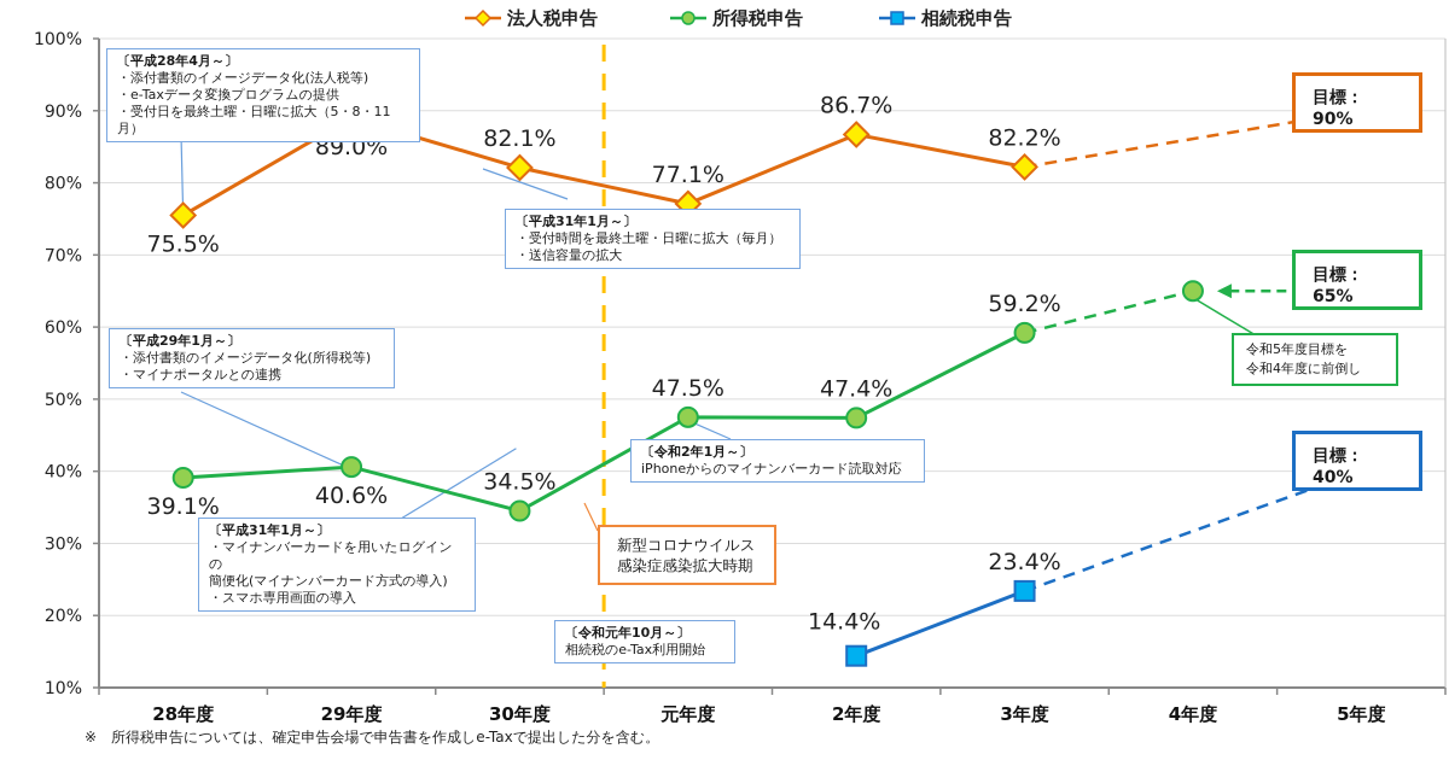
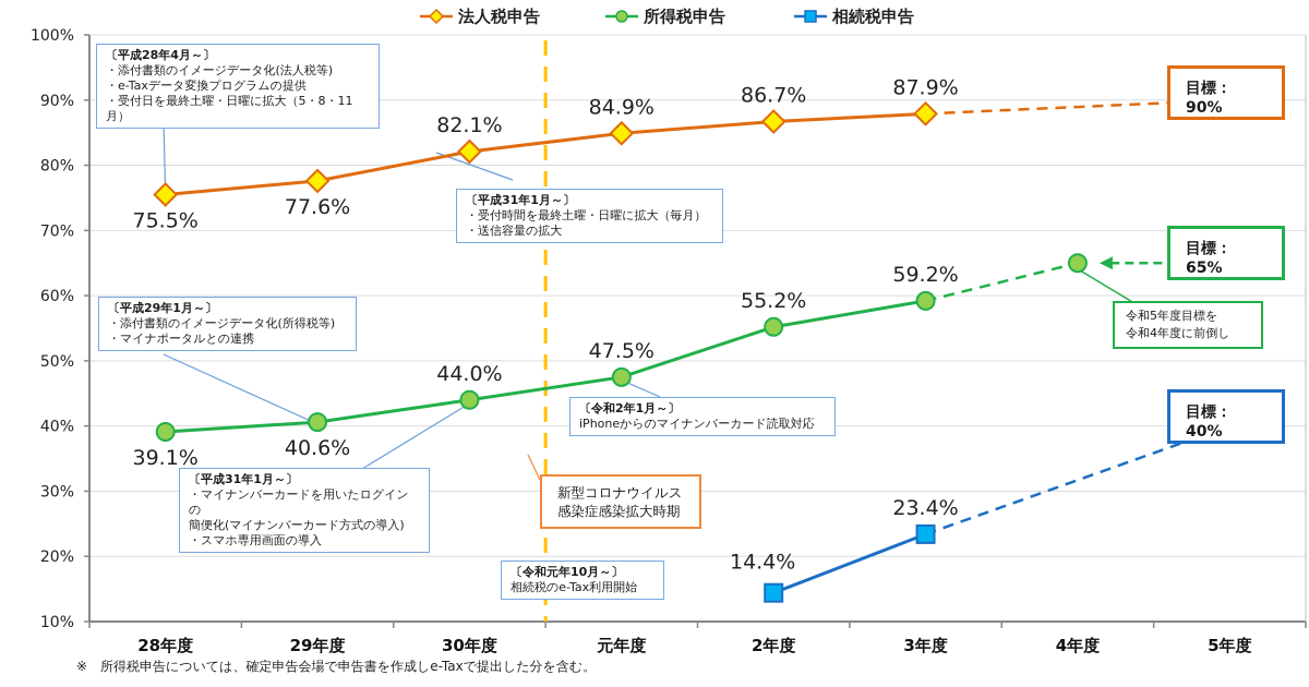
法人税申告/29年度: 89.0% -> 77.6%
所得税申告/30年度: 34.5% -> 44.0%
法人税申告/元年度: 77.1% -> 84.9%
所得税申告/2年度: 47.4% -> 55.2%
法人税申告/3年度: 82.2% -> 87.9%
